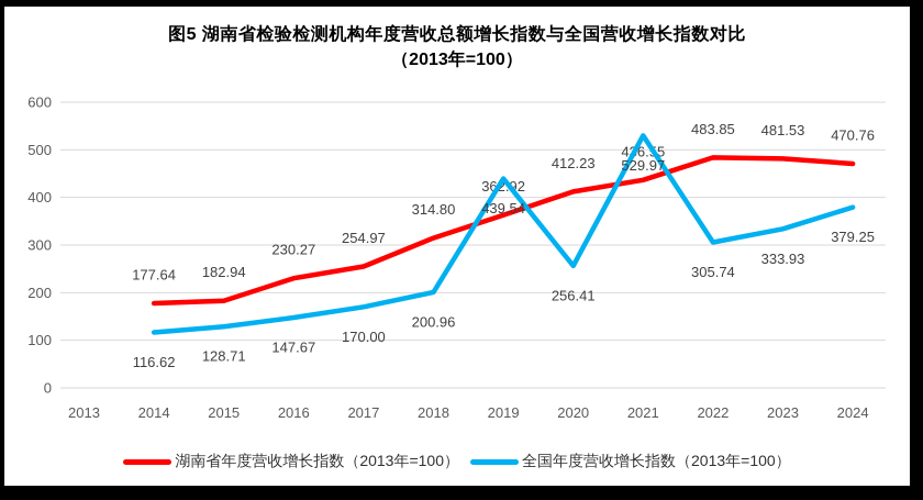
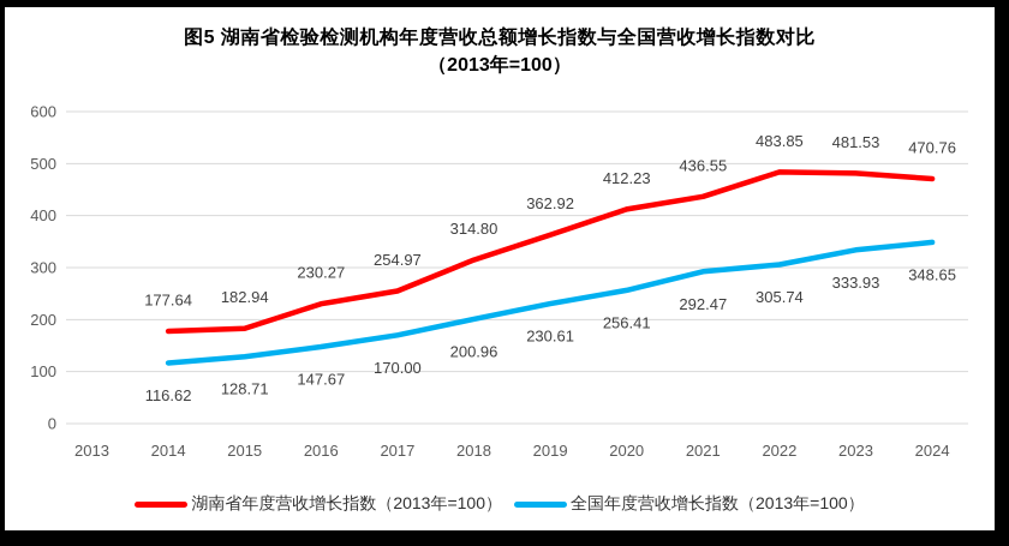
全国年度营收增长指数（2013年=100）/2019: 439.54 -> 230.61
全国年度营收增长指数（2013年=100）/2021: 529.97 -> 292.47
全国年度营收增长指数（2013年=100）/2024: 379.25 -> 348.65
